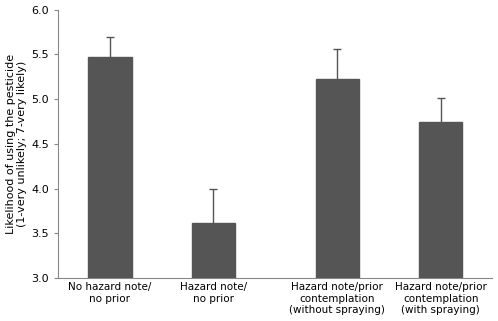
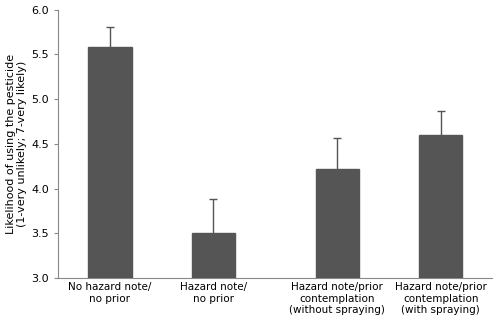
No hazard note/ no prior: 5.47 -> 5.58
Hazard note/ no prior: 3.61 -> 3.50
Hazard note/prior contemplation (without spraying): 5.22 -> 4.22
Hazard note/prior contemplation (with spraying): 4.74 -> 4.60
